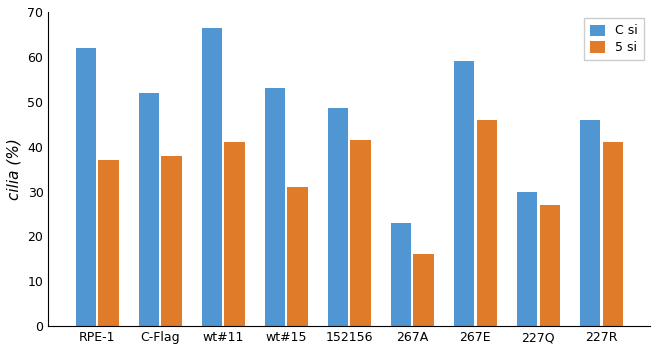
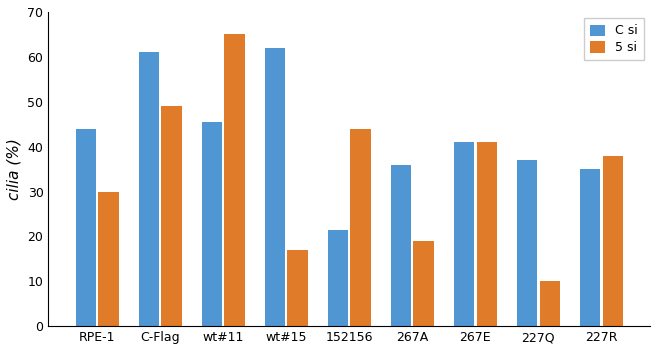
C si/RPE-1: 62.0 -> 44.0
5 si/RPE-1: 37.0 -> 30.0
C si/C-Flag: 52.0 -> 61.0
5 si/C-Flag: 38.0 -> 49.0
C si/wt#11: 66.5 -> 45.5
5 si/wt#11: 41.0 -> 65.0
C si/wt#15: 53.0 -> 62.0
5 si/wt#15: 31.0 -> 17.0
C si/152156: 48.5 -> 21.5
5 si/152156: 41.5 -> 44.0
C si/267A: 23.0 -> 36.0
5 si/267A: 16.0 -> 19.0
C si/267E: 59.0 -> 41.0
5 si/267E: 46.0 -> 41.0
C si/227Q: 30.0 -> 37.0
5 si/227Q: 27.0 -> 10.0
C si/227R: 46.0 -> 35.0
5 si/227R: 41.0 -> 38.0
